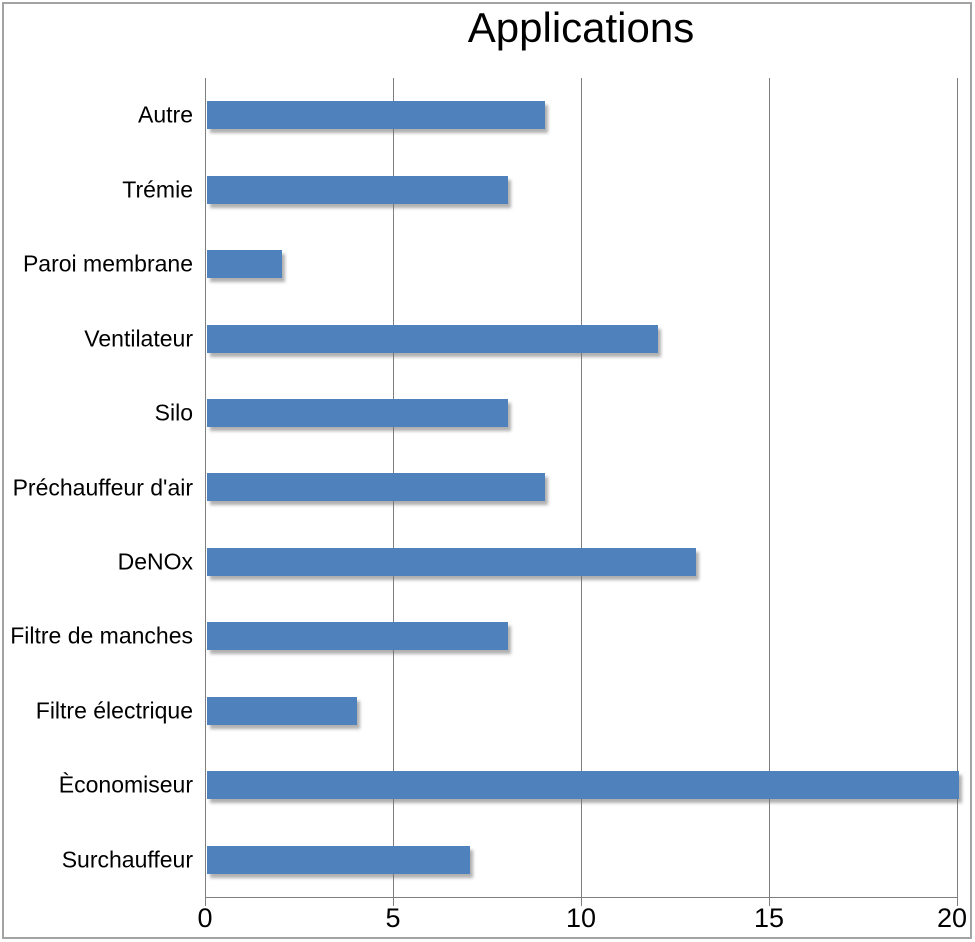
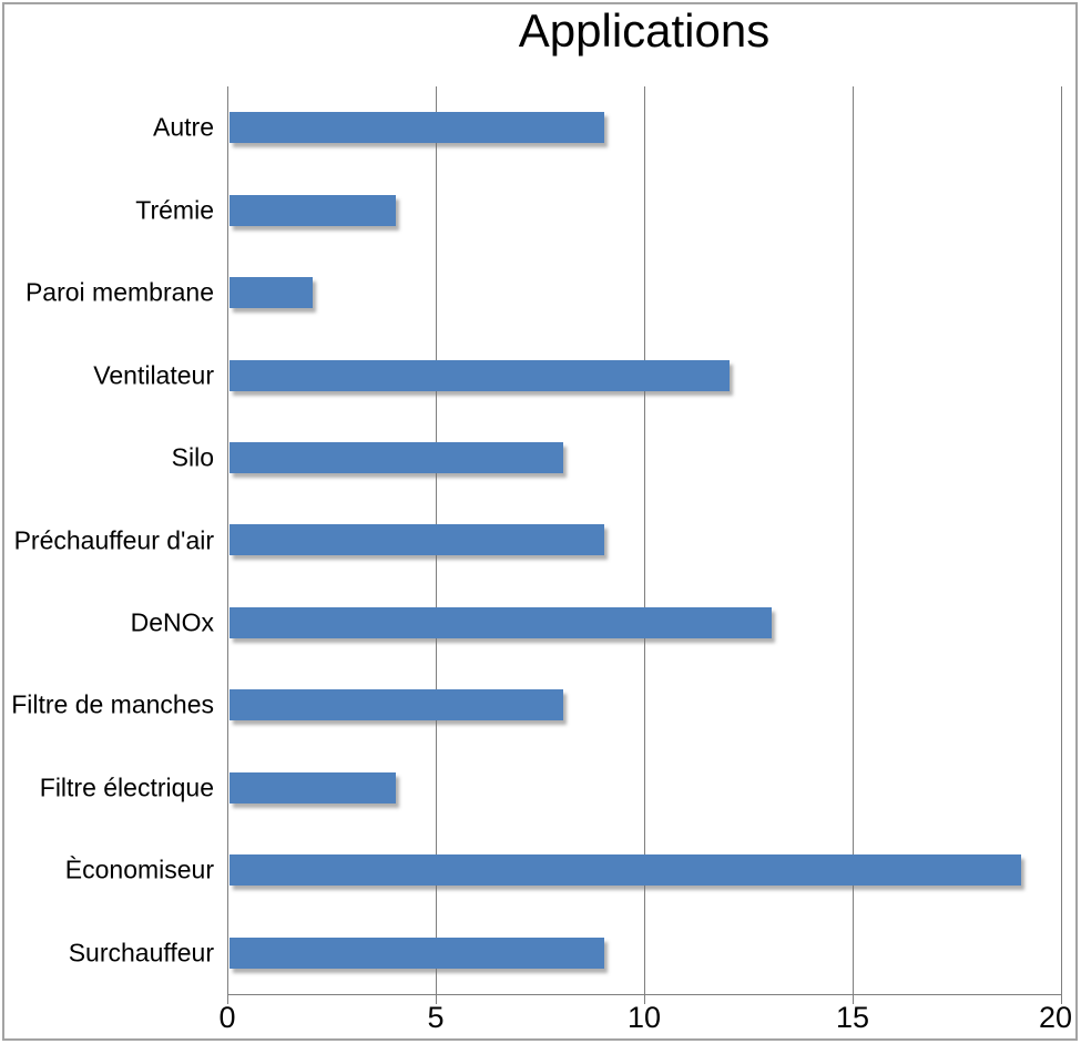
Trémie: 8 -> 4
Èconomiseur: 20 -> 19
Surchauffeur: 7 -> 9
